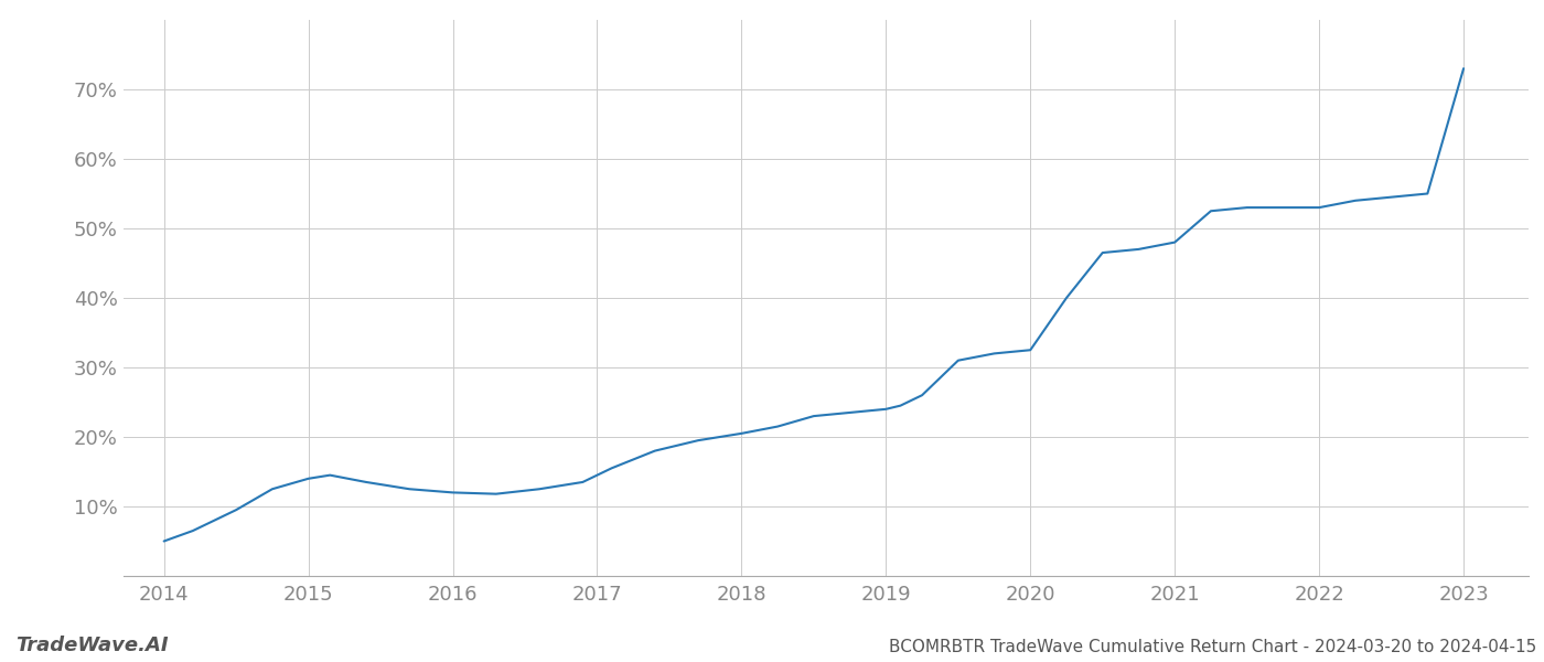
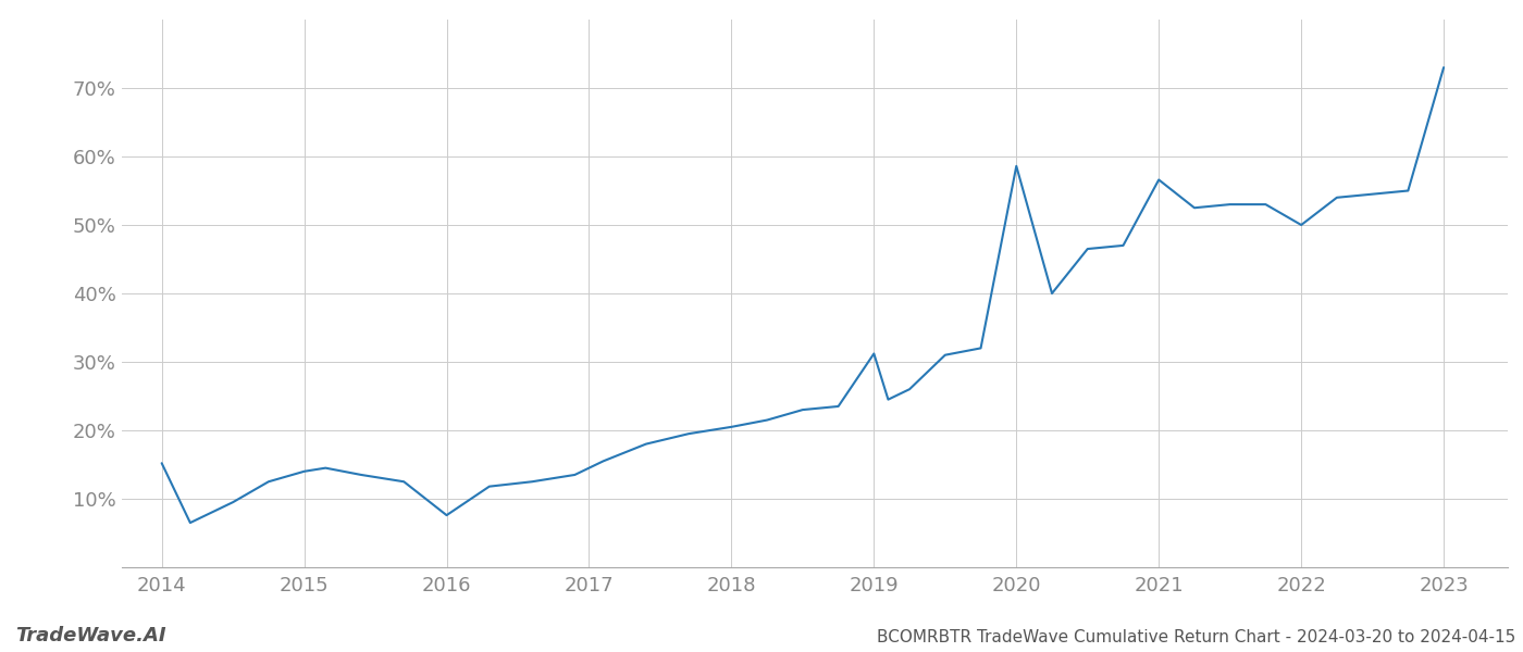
2014: 5.0% -> 15.2%
2016: 12.0% -> 7.6%
2019: 24.0% -> 31.2%
2020: 32.5% -> 58.6%
2021: 48.0% -> 56.6%
2022: 53.0% -> 50.0%
